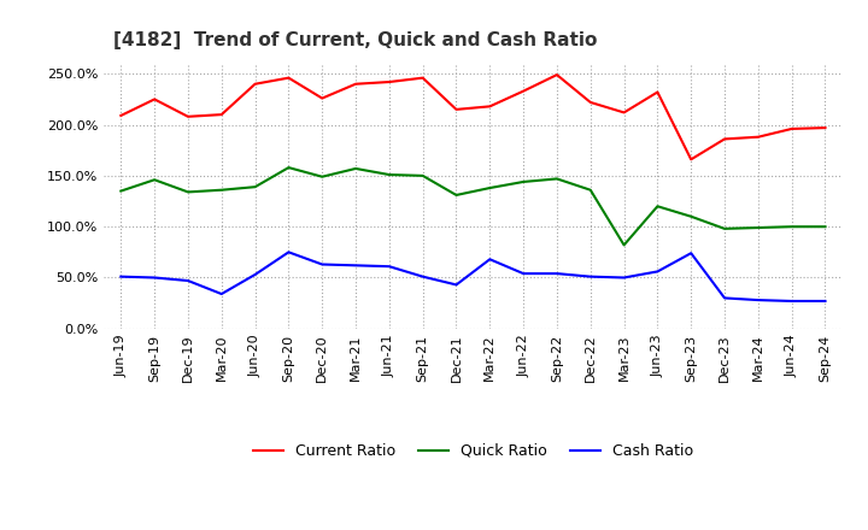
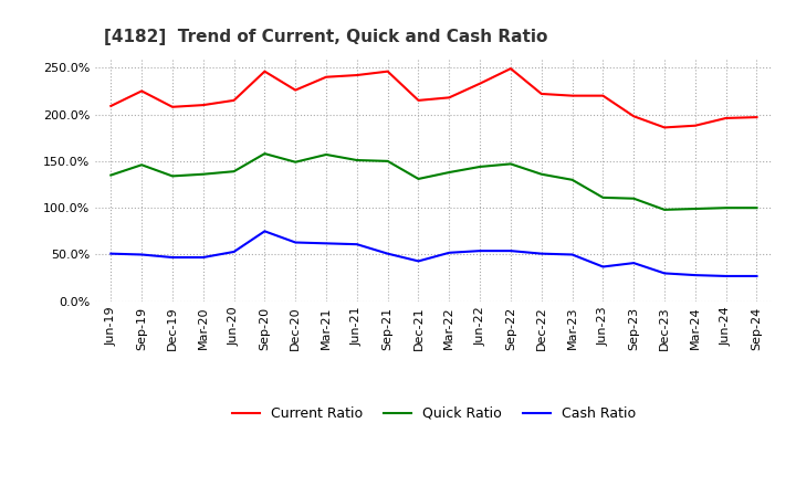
Cash Ratio/Mar-20: 34% -> 47%
Current Ratio/Jun-20: 240% -> 215%
Cash Ratio/Mar-22: 68% -> 52%
Current Ratio/Mar-23: 212% -> 220%
Quick Ratio/Mar-23: 82% -> 130%
Current Ratio/Jun-23: 232% -> 220%
Quick Ratio/Jun-23: 120% -> 111%
Cash Ratio/Jun-23: 56% -> 37%
Current Ratio/Sep-23: 166% -> 198%
Cash Ratio/Sep-23: 74% -> 41%
